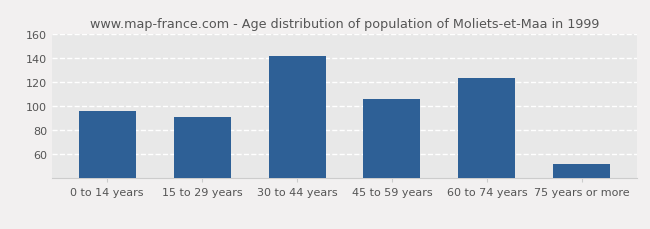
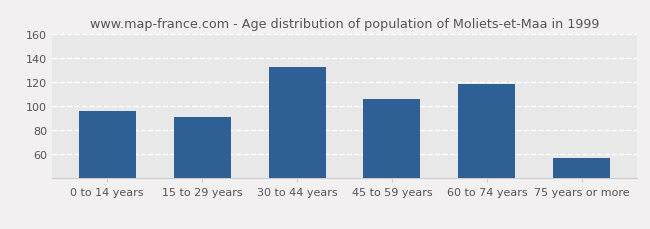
30 to 44 years: 141 -> 132
60 to 74 years: 123 -> 118
75 years or more: 52 -> 57
